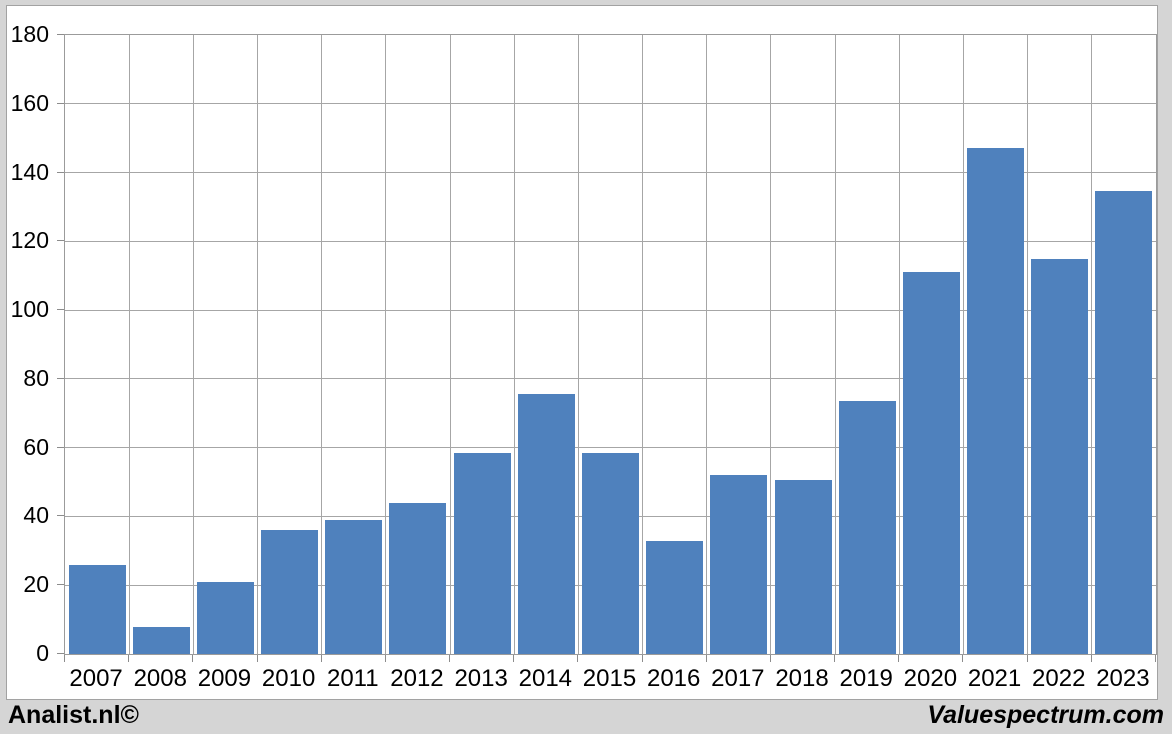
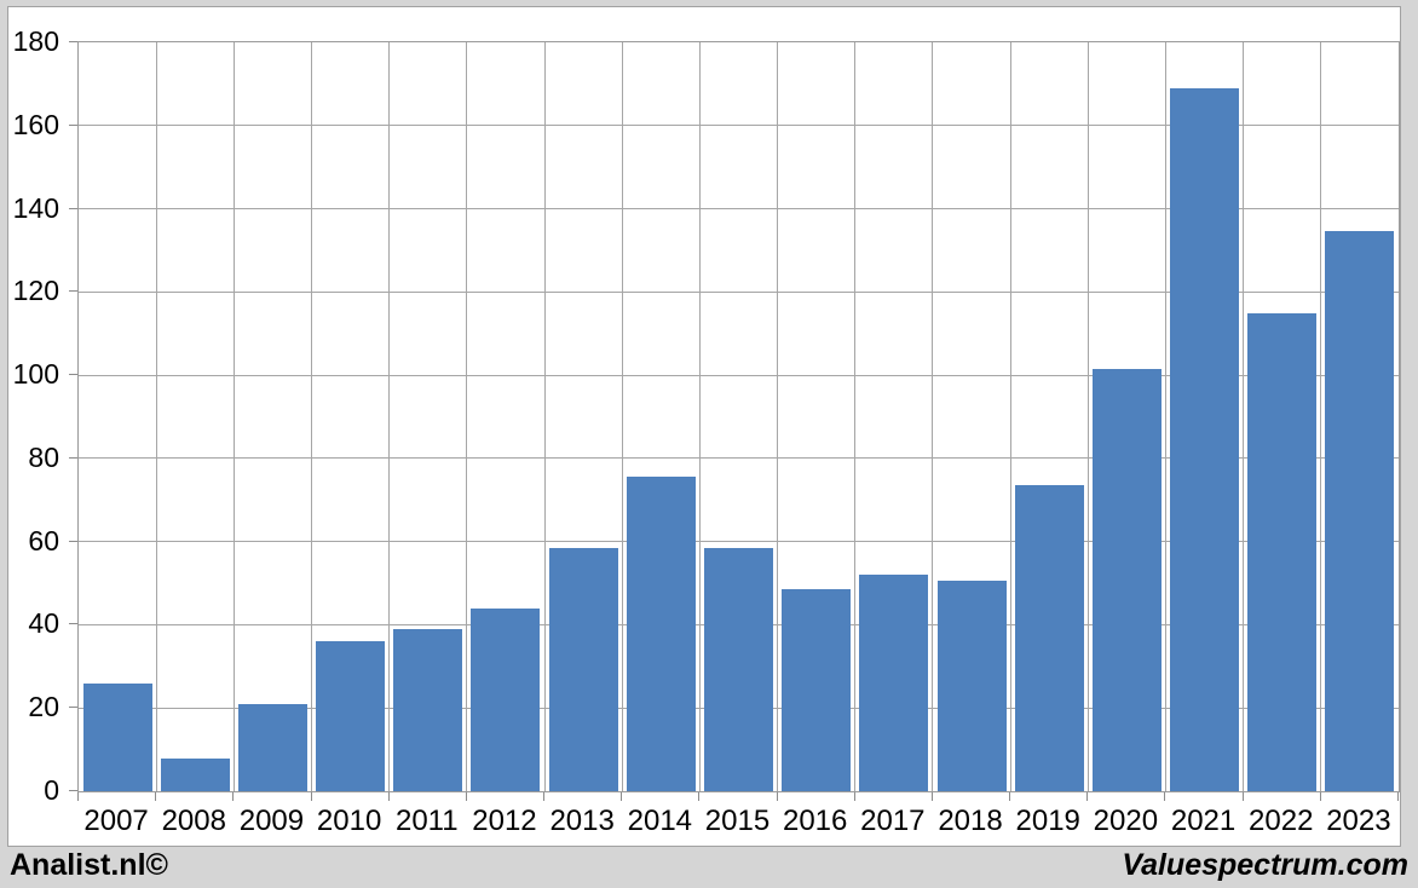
2016: 33 -> 48
2020: 111 -> 102
2021: 147 -> 169
